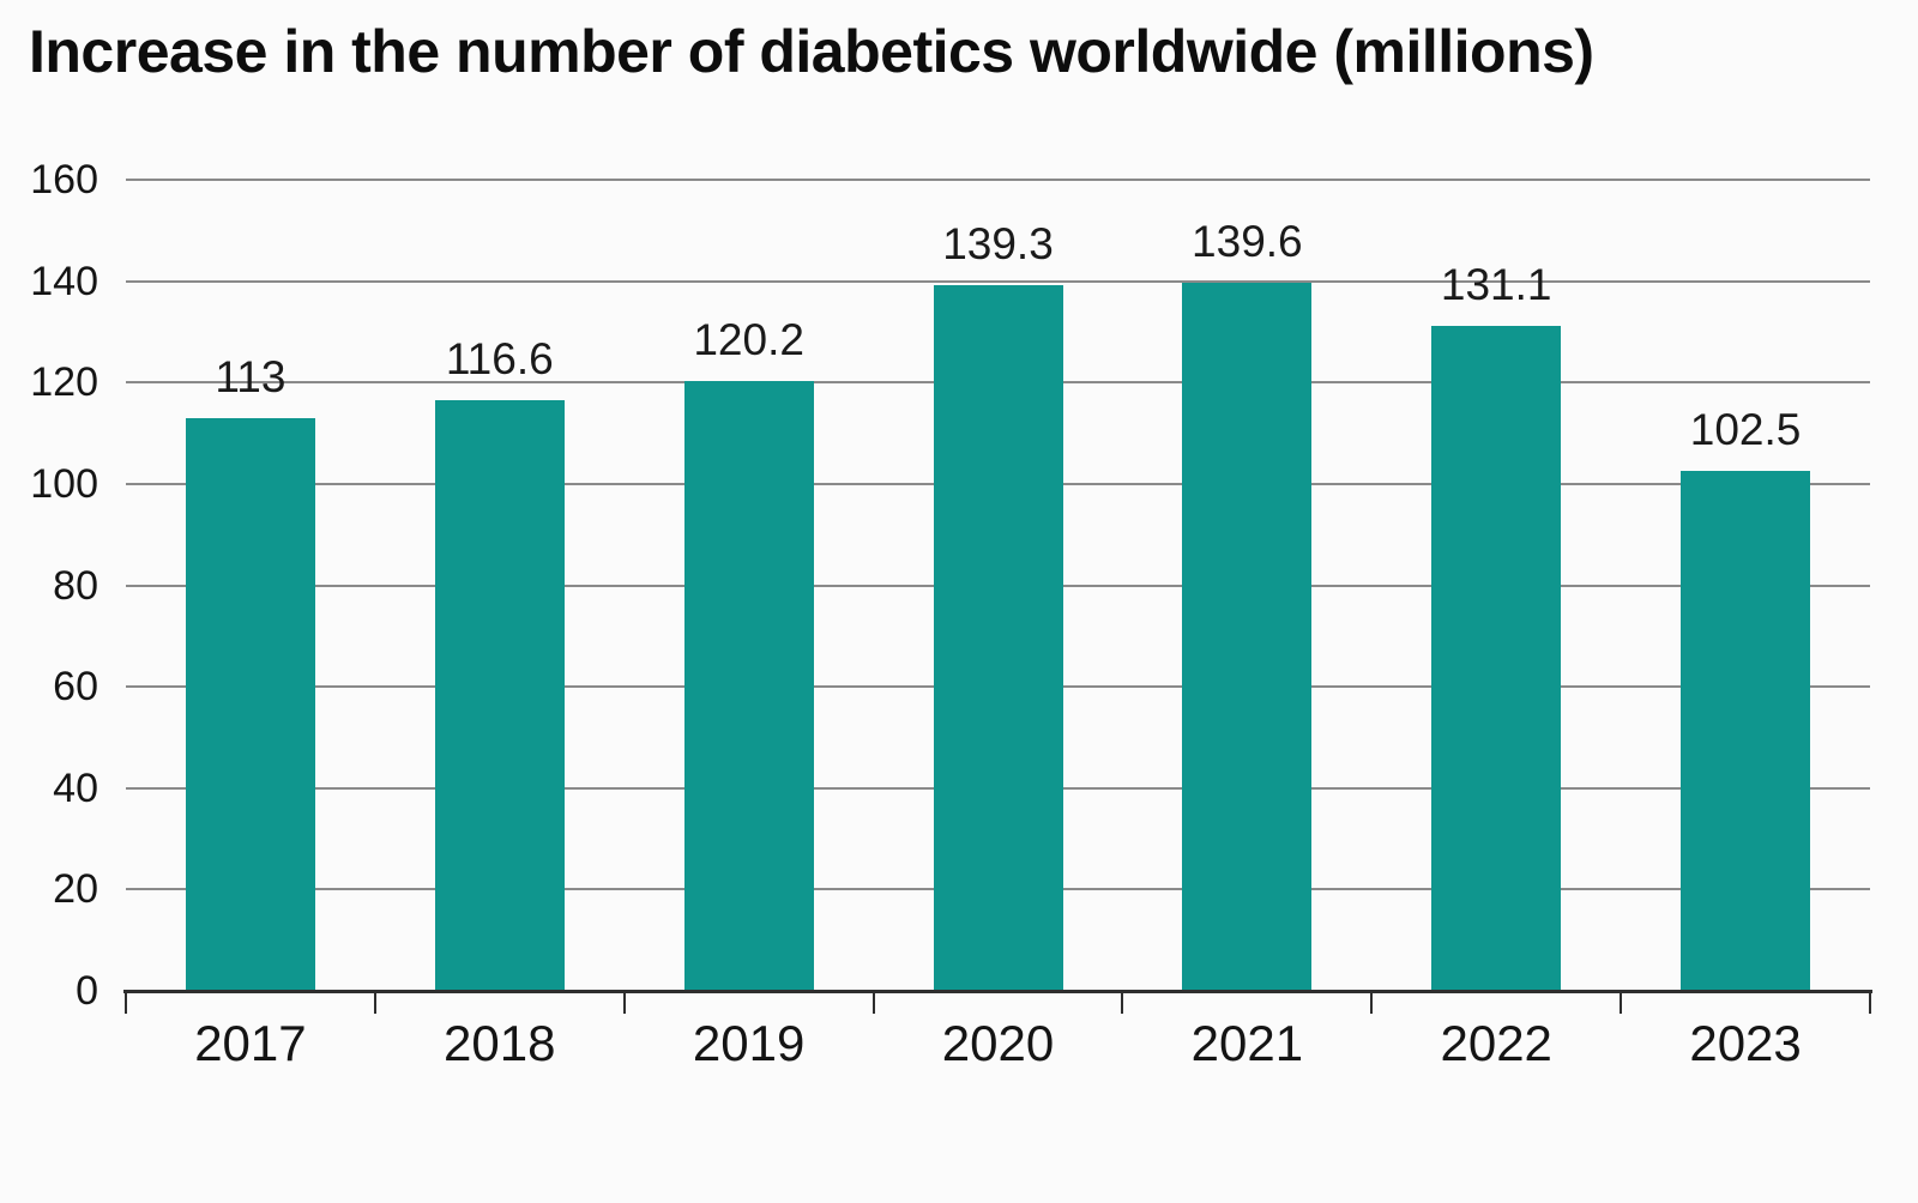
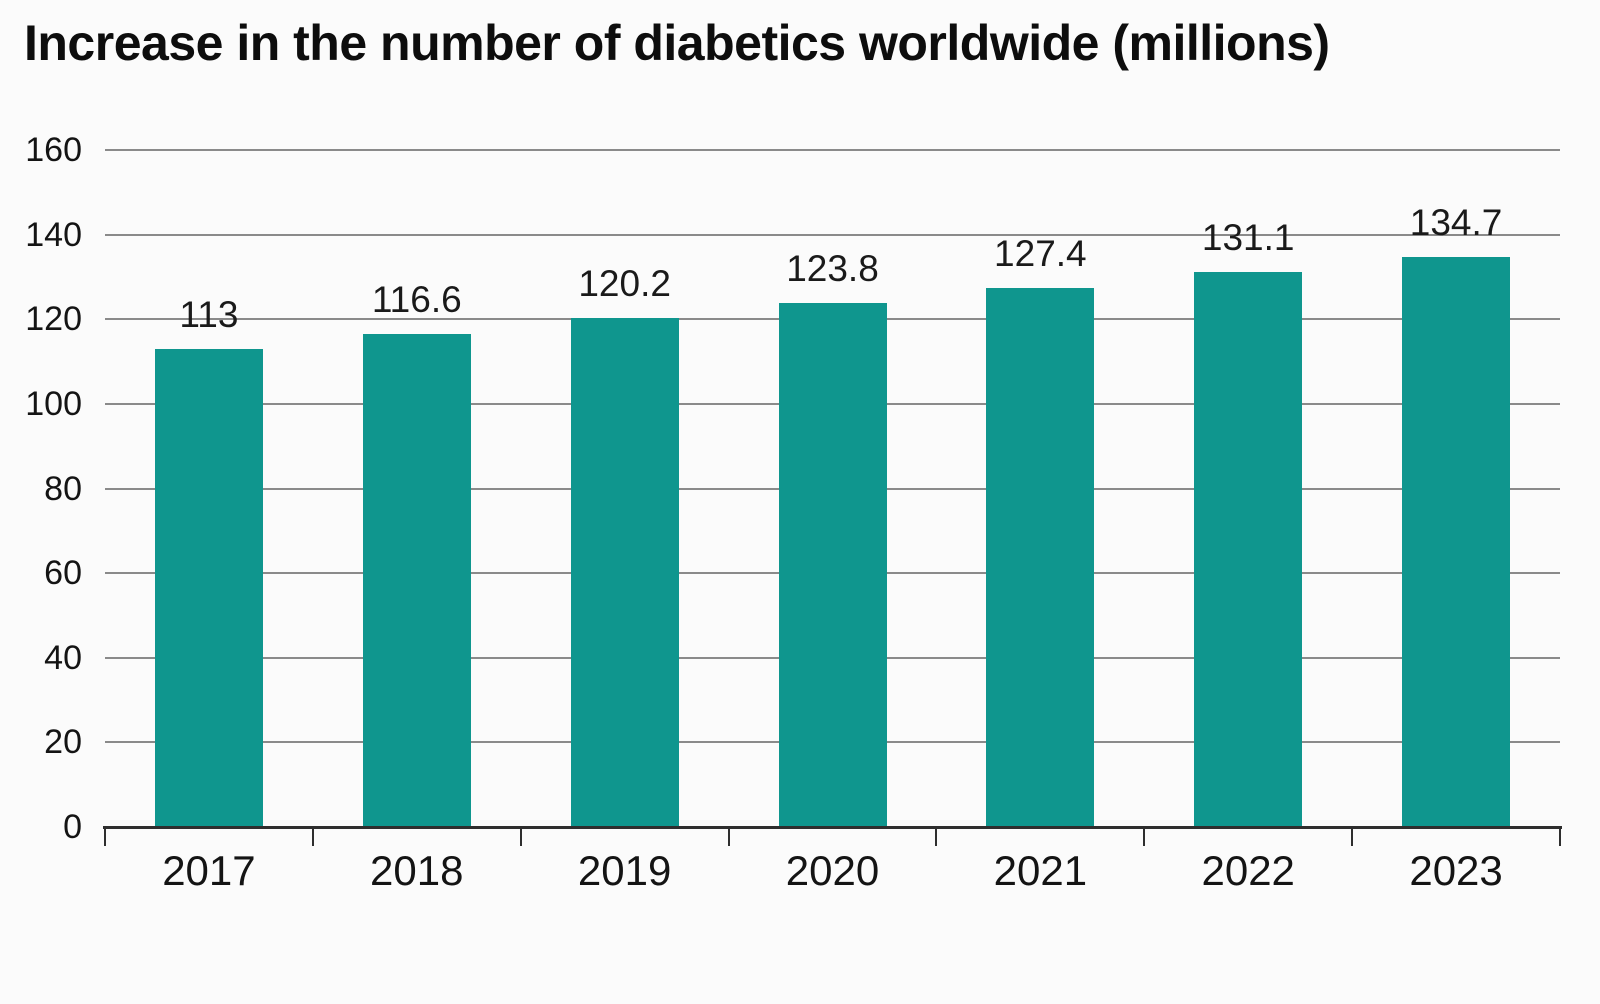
2020: 139.3 -> 123.8
2021: 139.6 -> 127.4
2023: 102.5 -> 134.7
